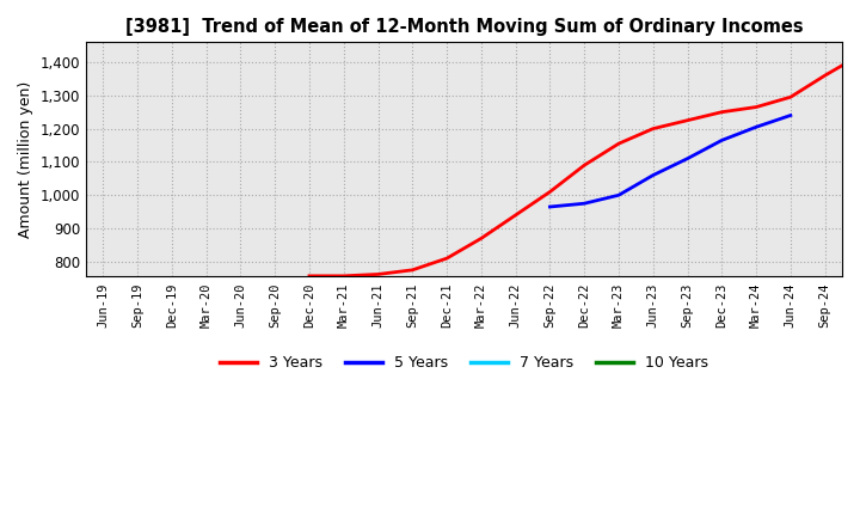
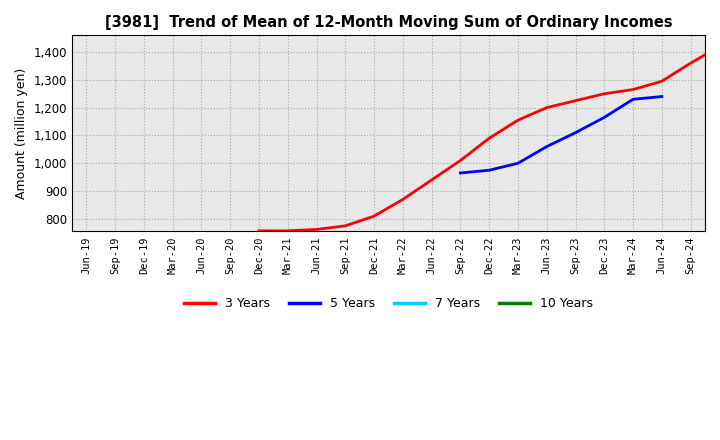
5 Years/Mar-24: 1,205 -> 1,230
